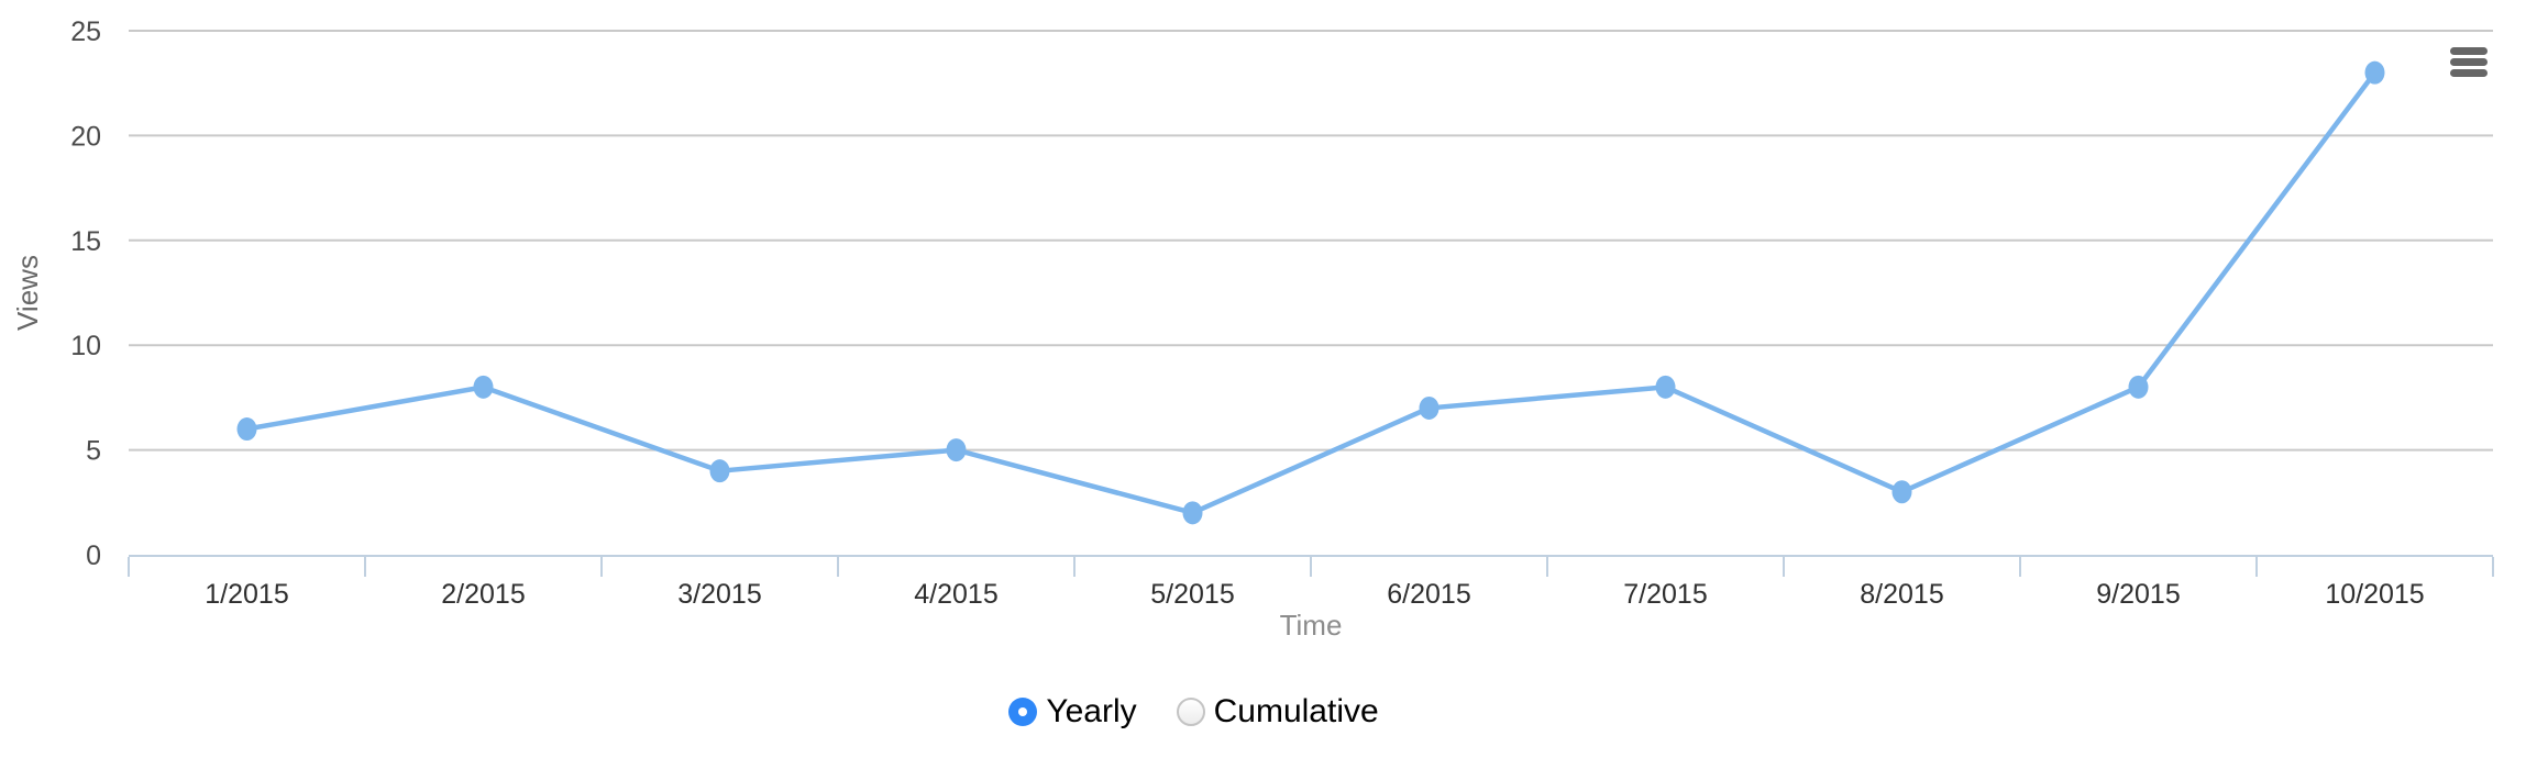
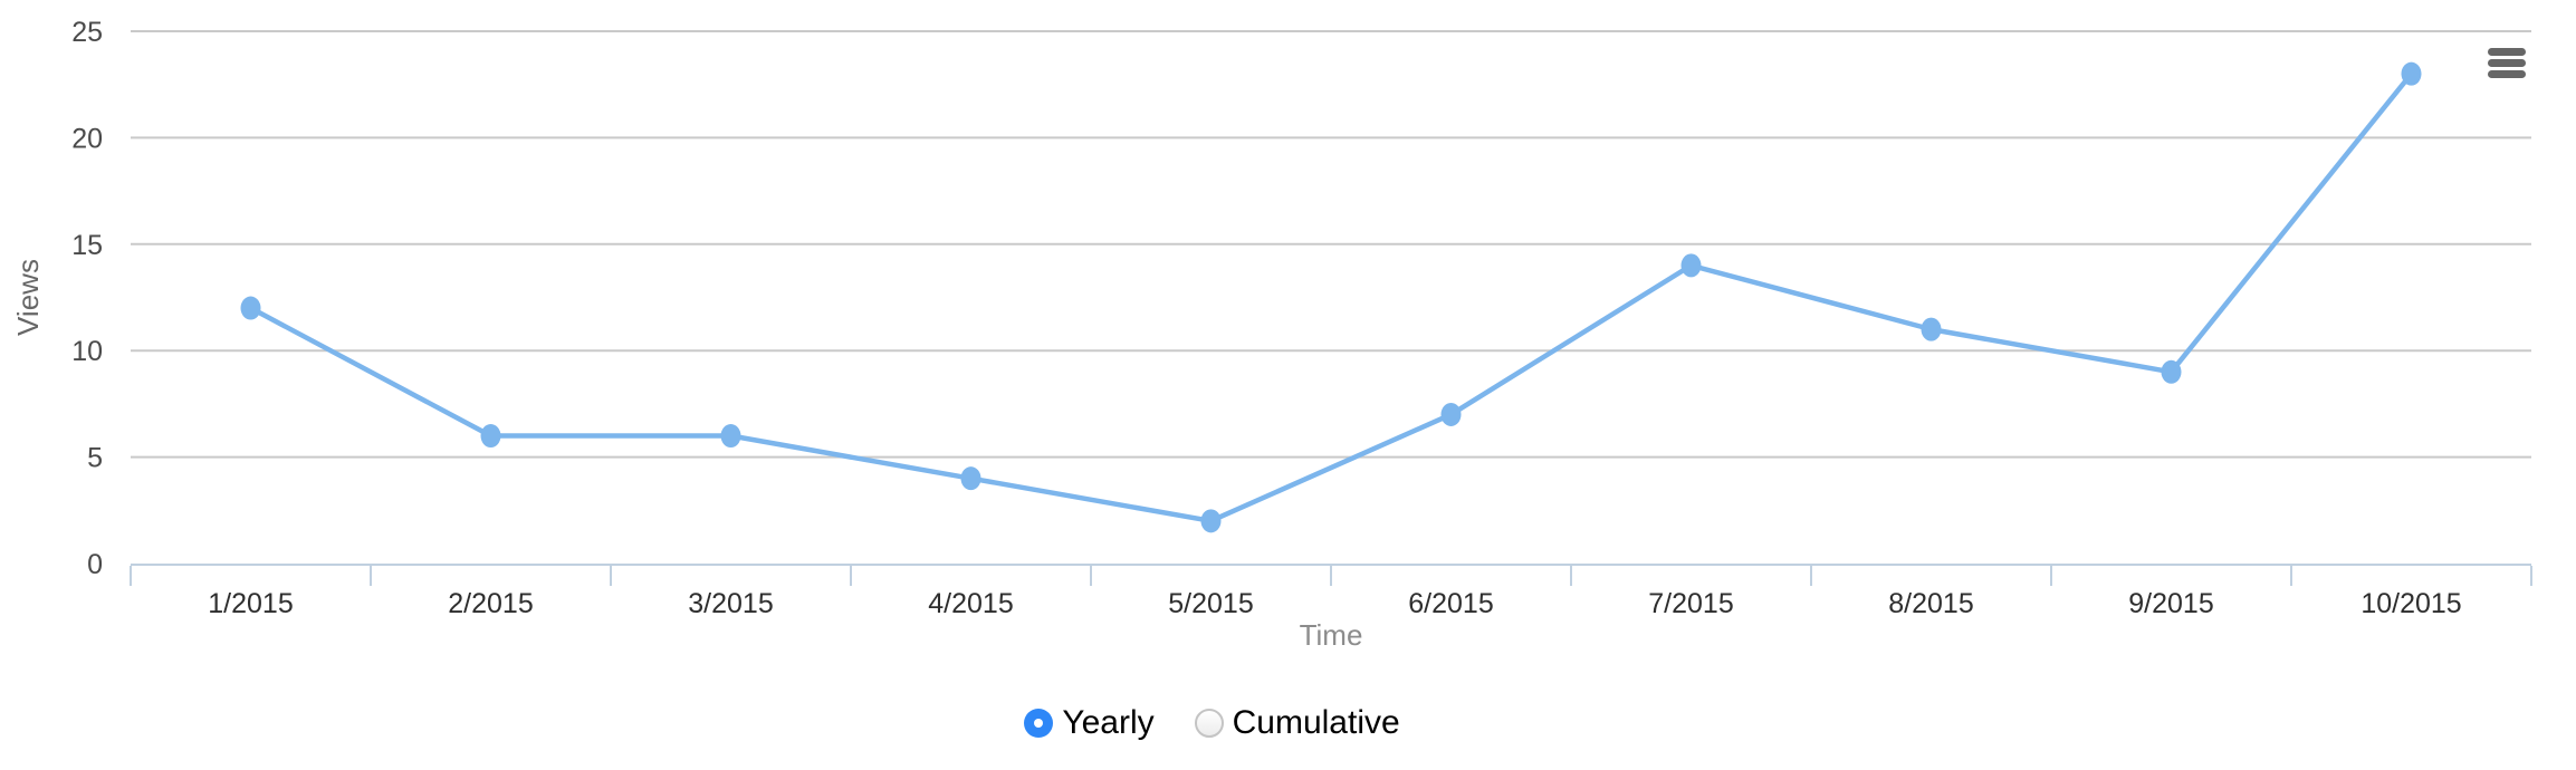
1/2015: 6 -> 12
2/2015: 8 -> 6
3/2015: 4 -> 6
4/2015: 5 -> 4
7/2015: 8 -> 14
8/2015: 3 -> 11
9/2015: 8 -> 9
